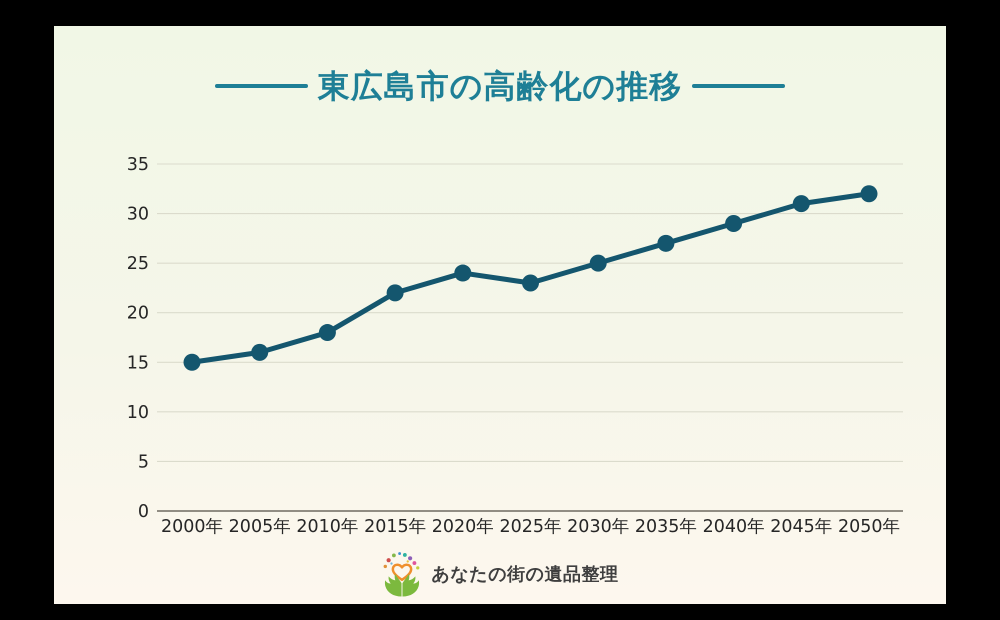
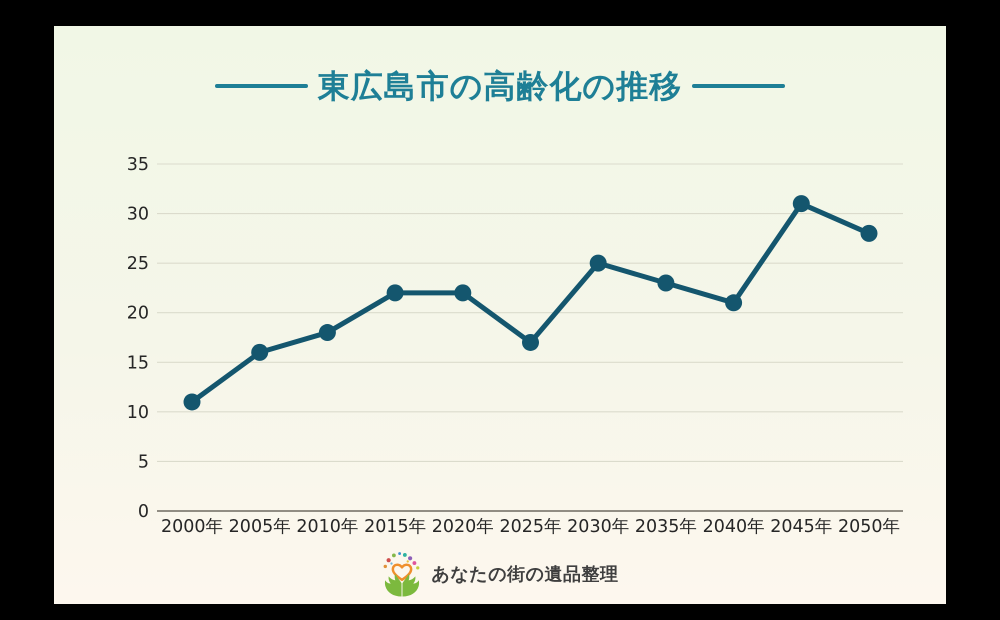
2000年: 15 -> 11
2020年: 24 -> 22
2025年: 23 -> 17
2035年: 27 -> 23
2040年: 29 -> 21
2050年: 32 -> 28
